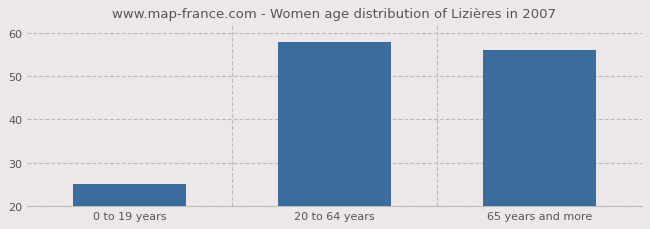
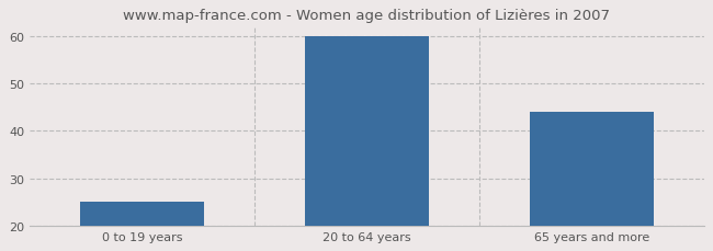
20 to 64 years: 58 -> 60
65 years and more: 56 -> 44
